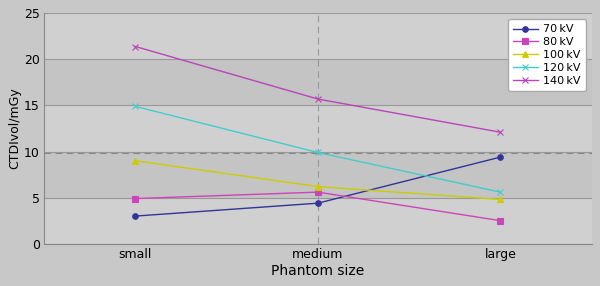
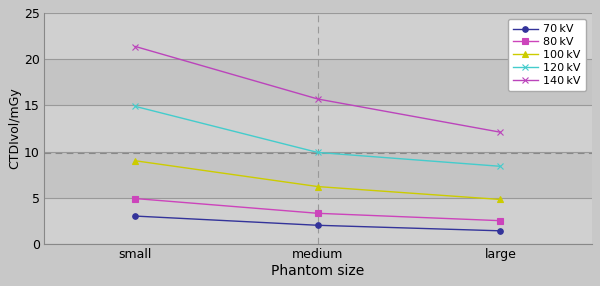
70 kV/medium: 4.4 -> 2.0
80 kV/medium: 5.6 -> 3.3
70 kV/large: 9.4 -> 1.4
120 kV/large: 5.6 -> 8.4
